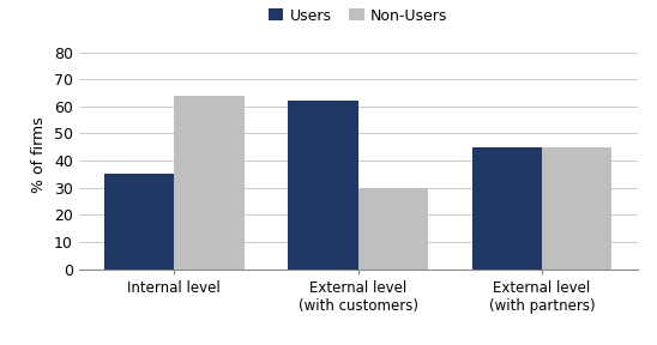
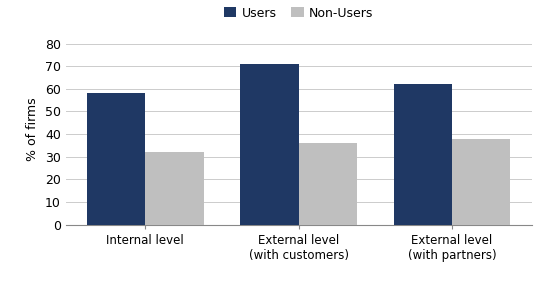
Users/Internal level: 35 -> 58
Non-Users/Internal level: 64 -> 32
Users/External level (with customers): 62 -> 71
Non-Users/External level (with customers): 30 -> 36
Users/External level (with partners): 45 -> 62
Non-Users/External level (with partners): 45 -> 38
